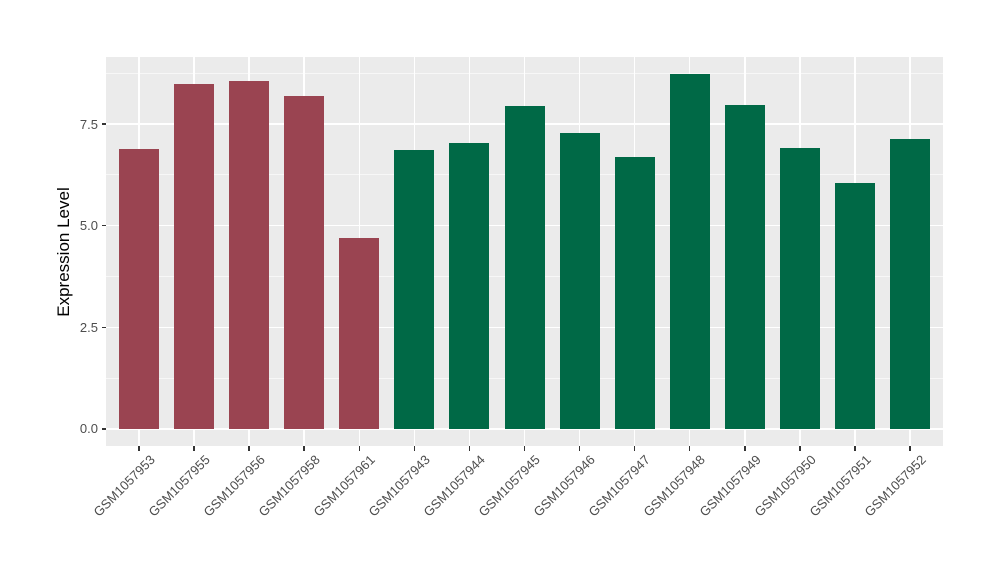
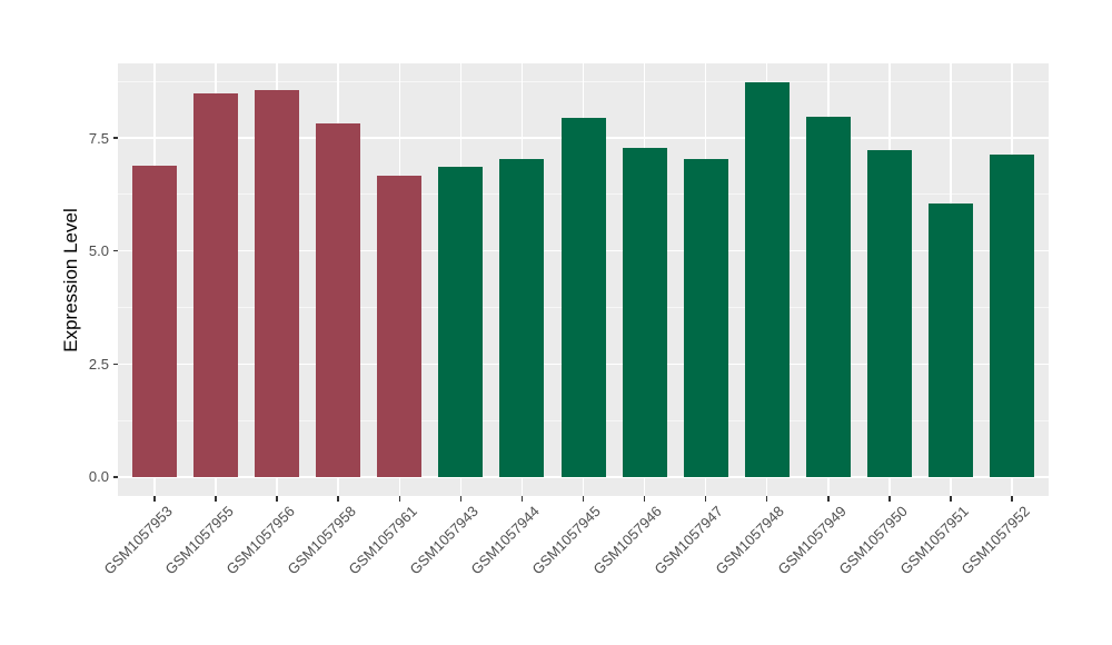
GSM1057958: 8.2 -> 7.8
GSM1057961: 4.7 -> 6.7
GSM1057947: 6.7 -> 7.0
GSM1057950: 6.9 -> 7.2
